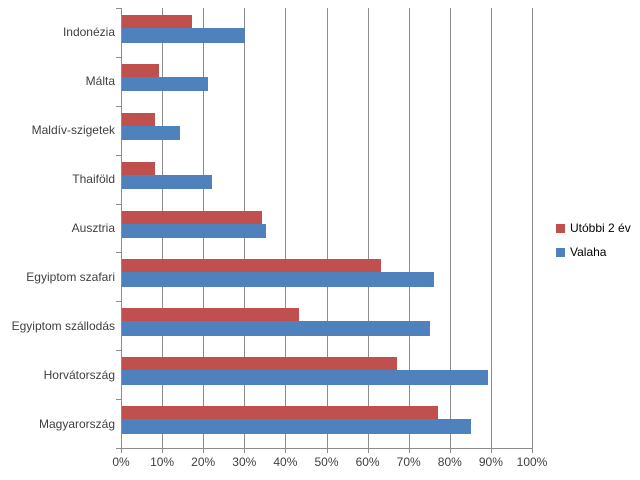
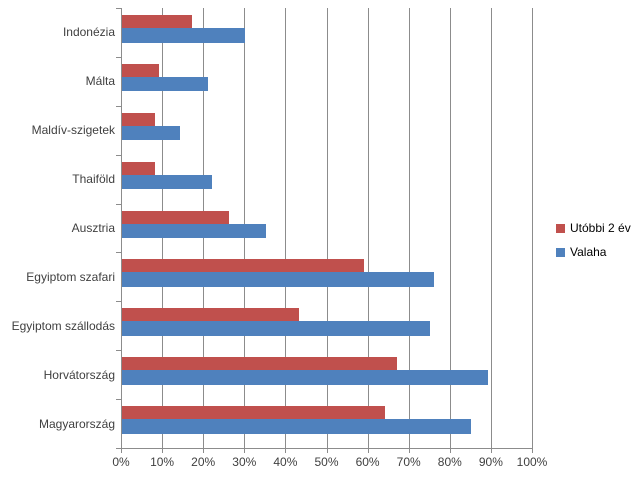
Utóbbi 2 év/Ausztria: 34% -> 26%
Utóbbi 2 év/Egyiptom szafari: 63% -> 59%
Utóbbi 2 év/Magyarország: 77% -> 64%
